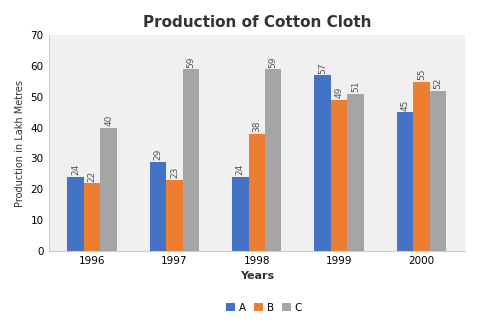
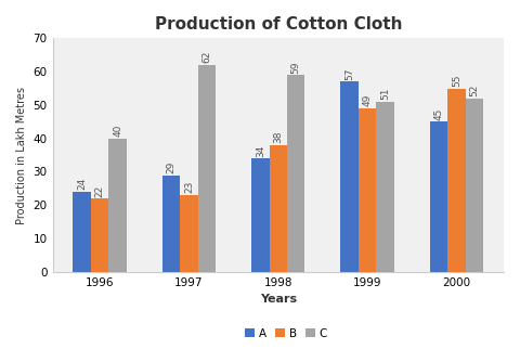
C/1997: 59 -> 62
A/1998: 24 -> 34
